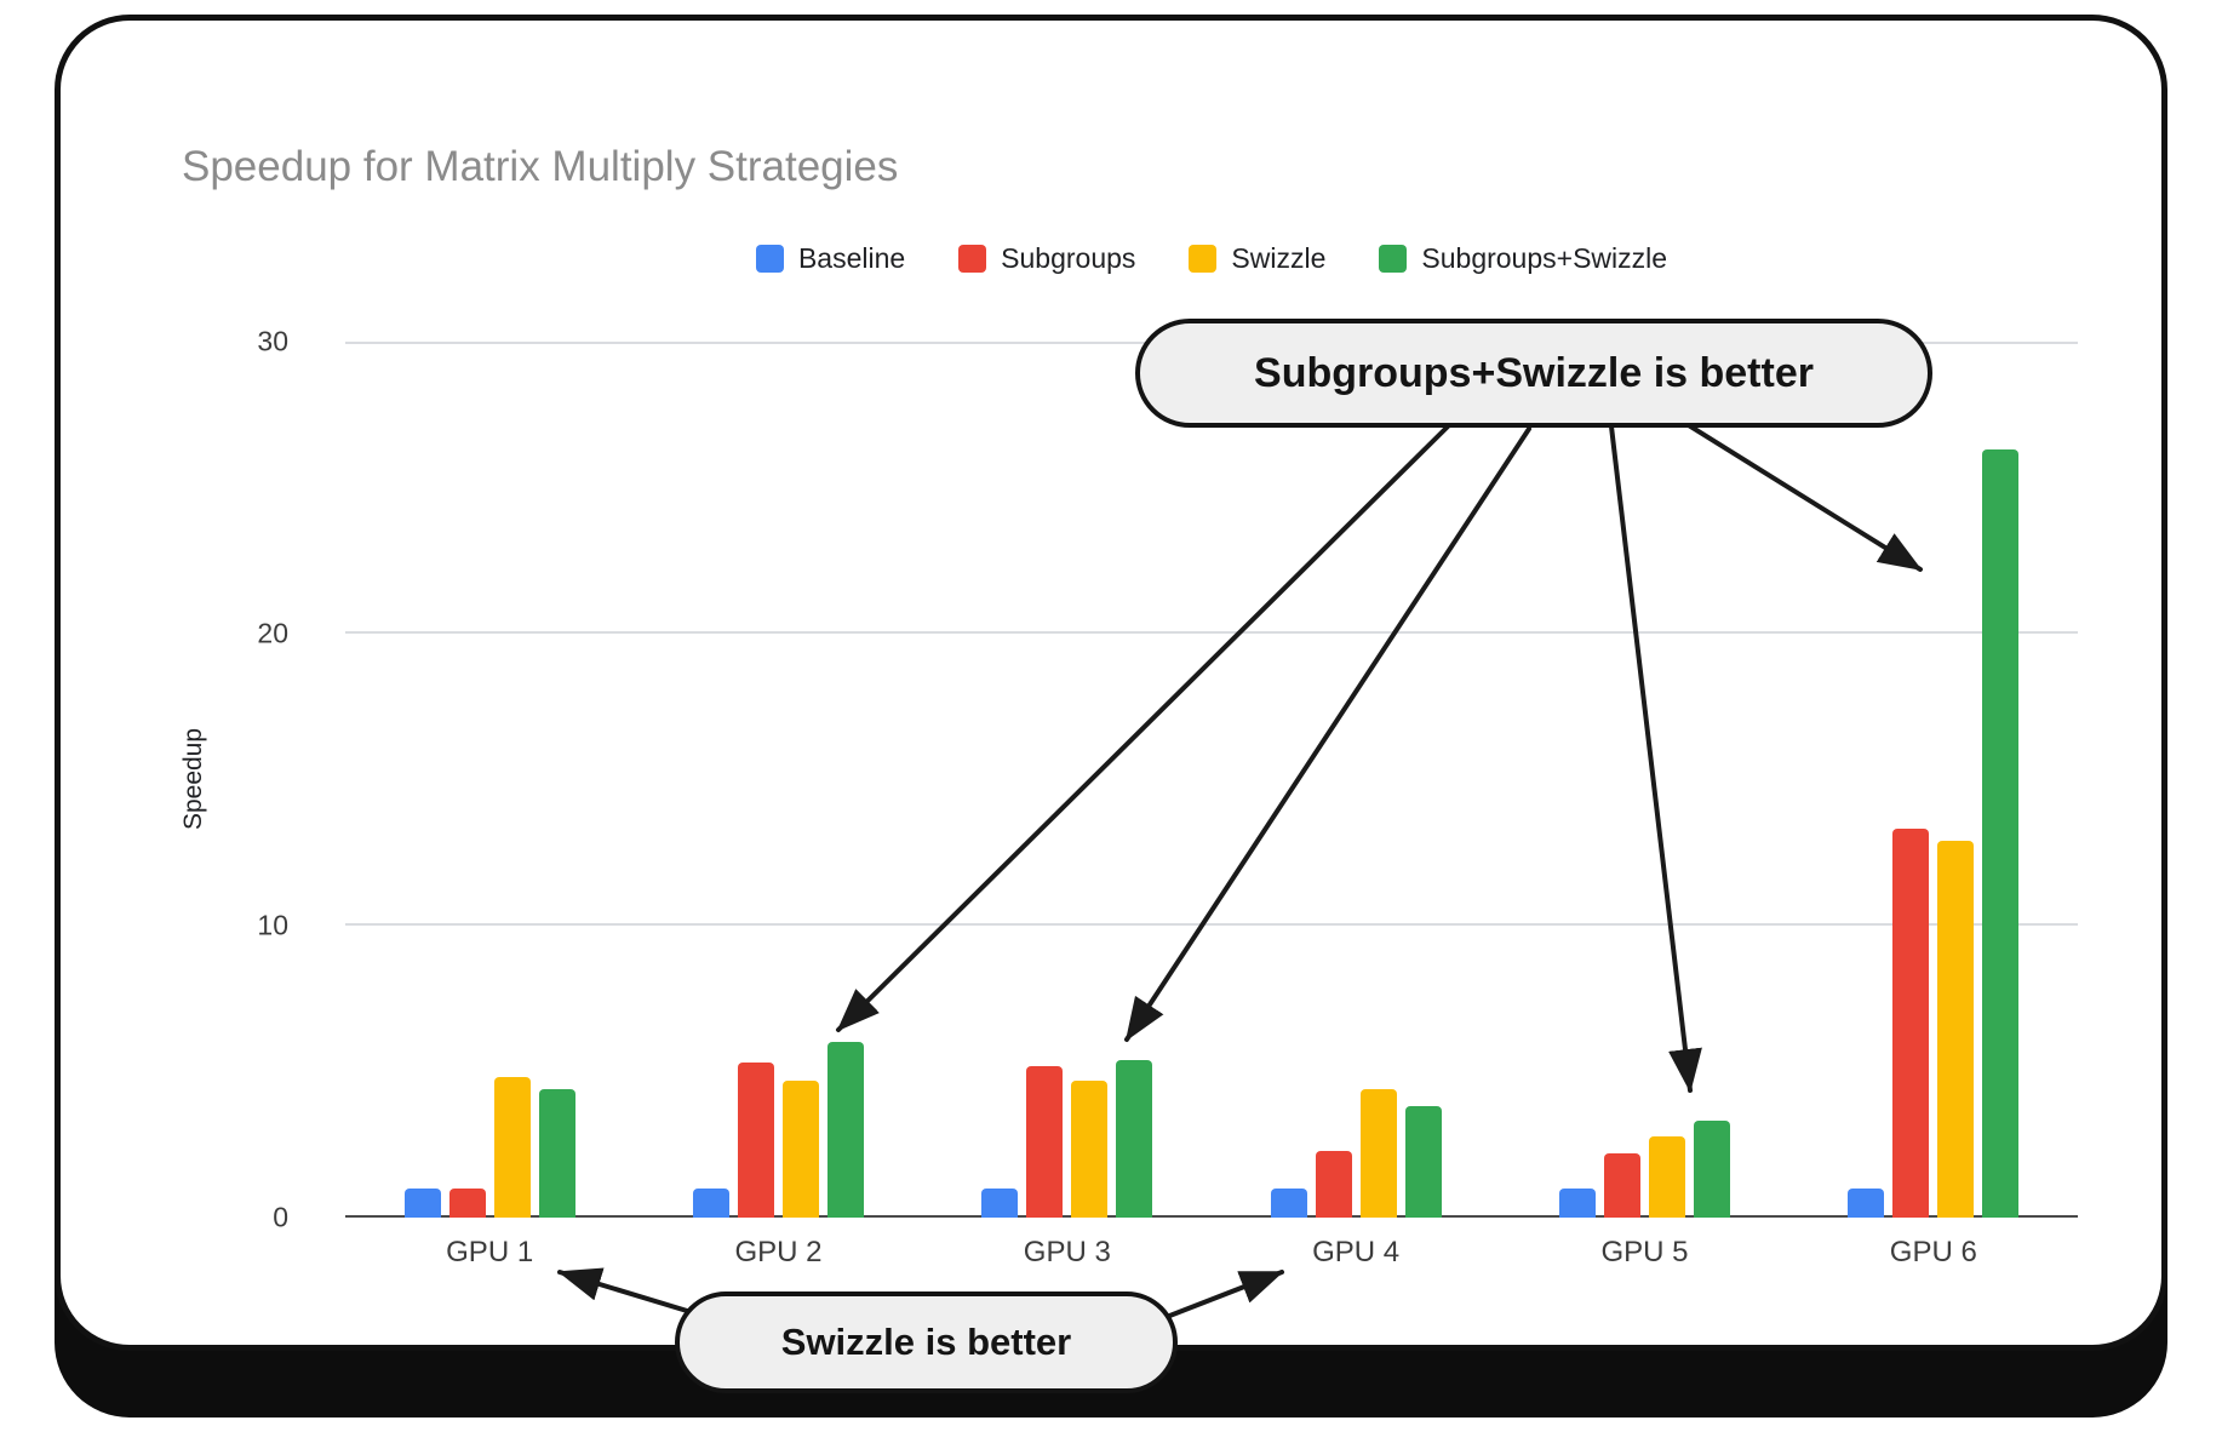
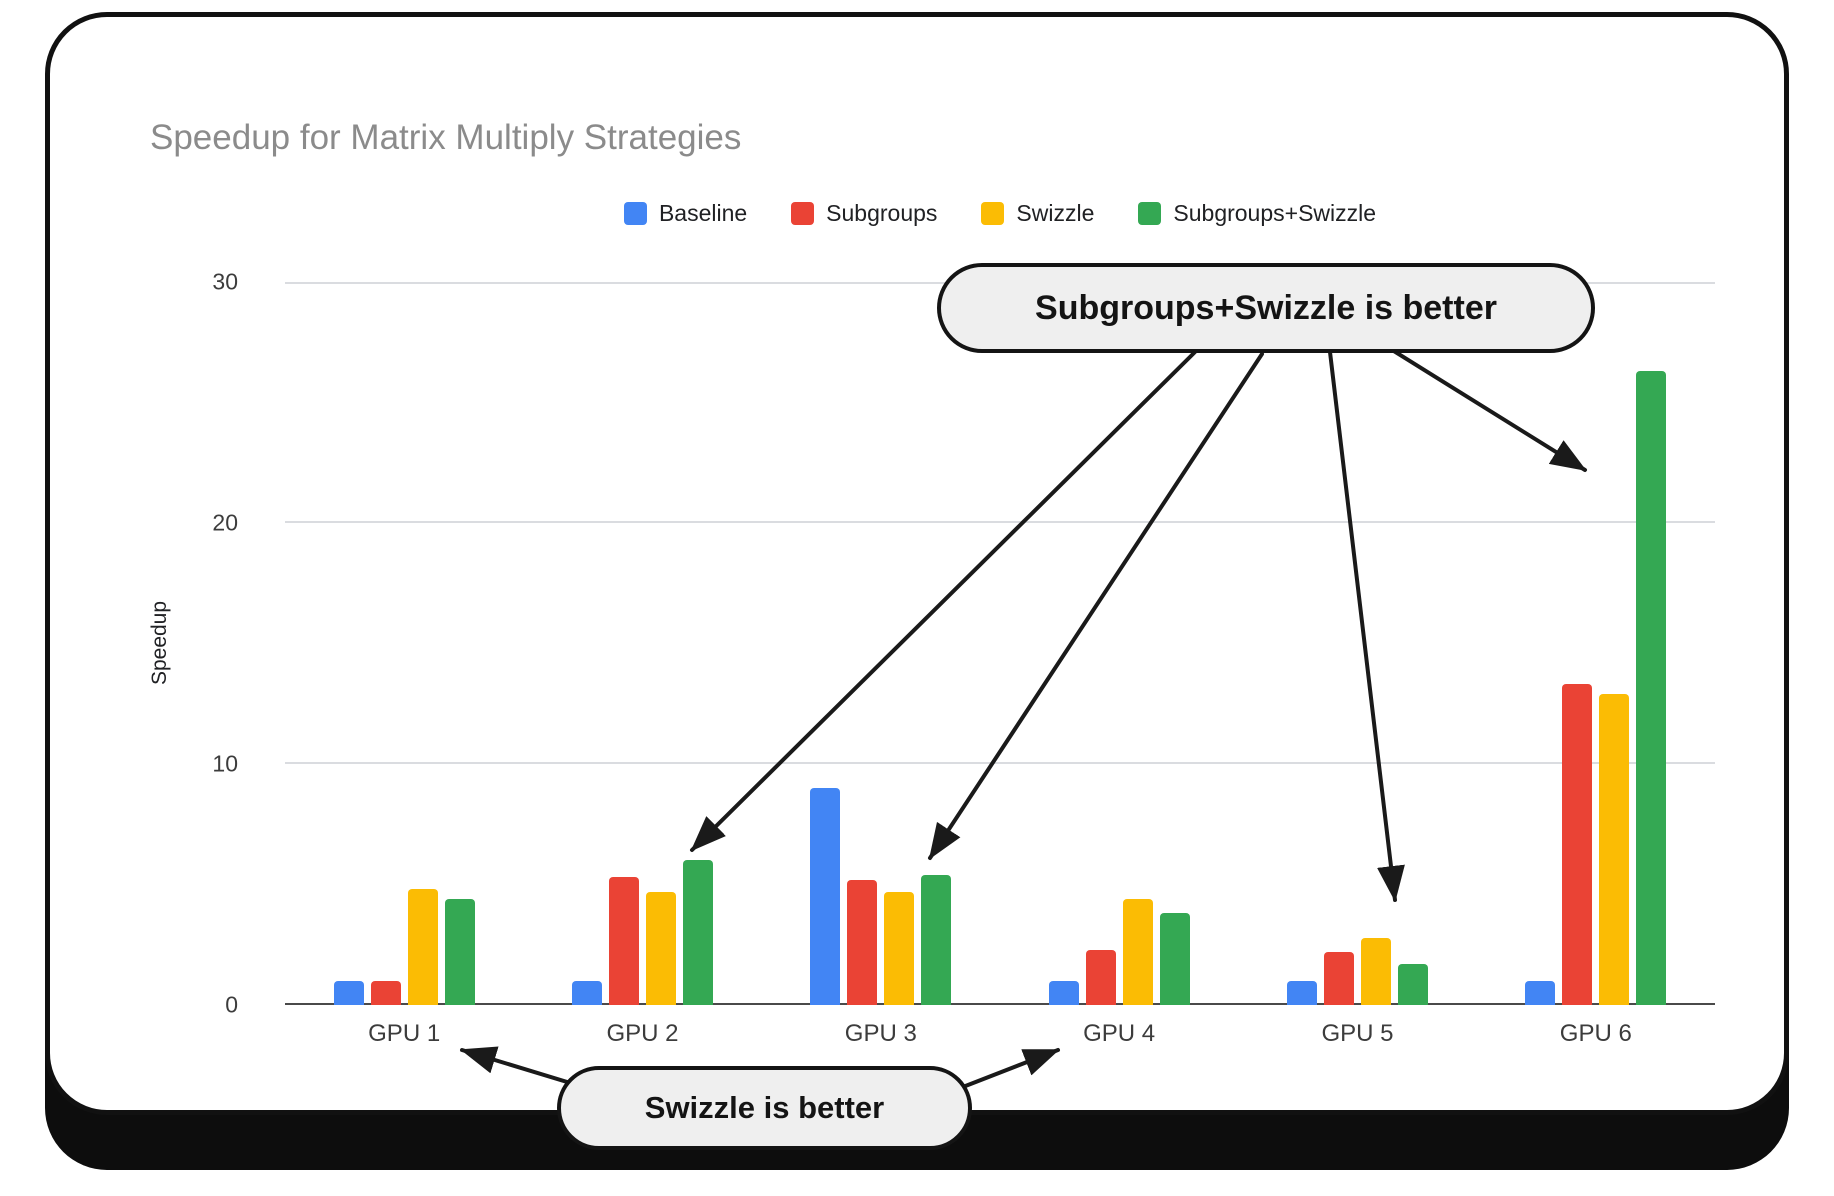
Baseline/GPU 3: 1 -> 9
Subgroups+Swizzle/GPU 5: 3.3 -> 1.7
